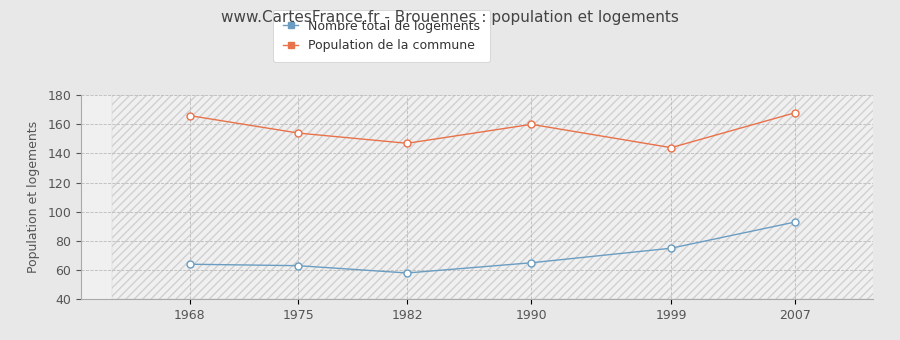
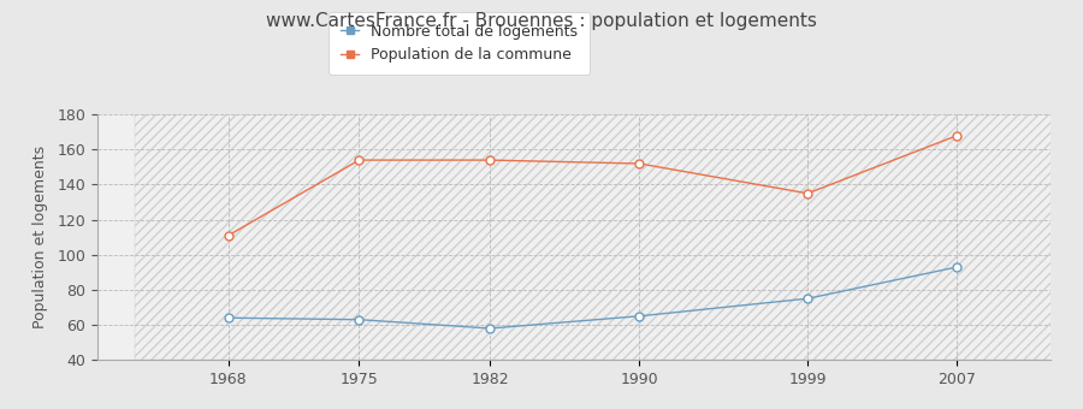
Population de la commune/1968: 166 -> 111
Population de la commune/1982: 147 -> 154
Population de la commune/1990: 160 -> 152
Population de la commune/1999: 144 -> 135
